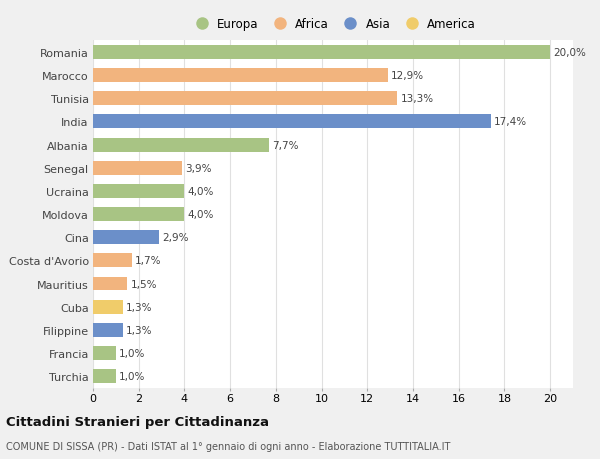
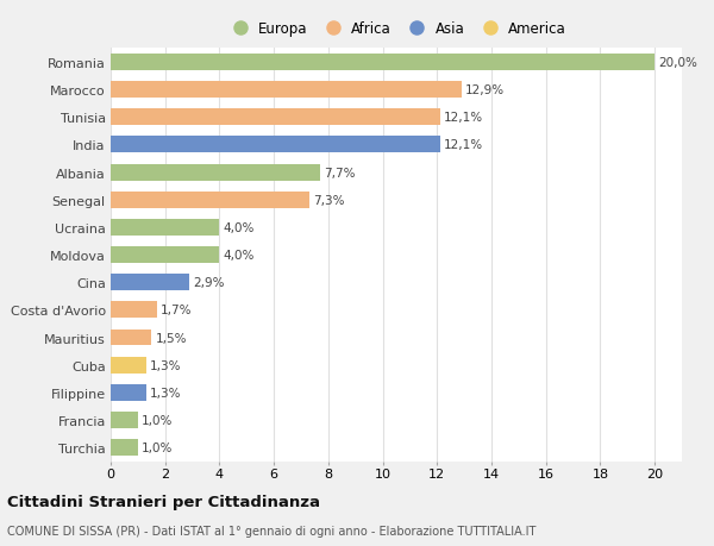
Tunisia: 13,3% -> 12,1%
India: 17,4% -> 12,1%
Senegal: 3,9% -> 7,3%
